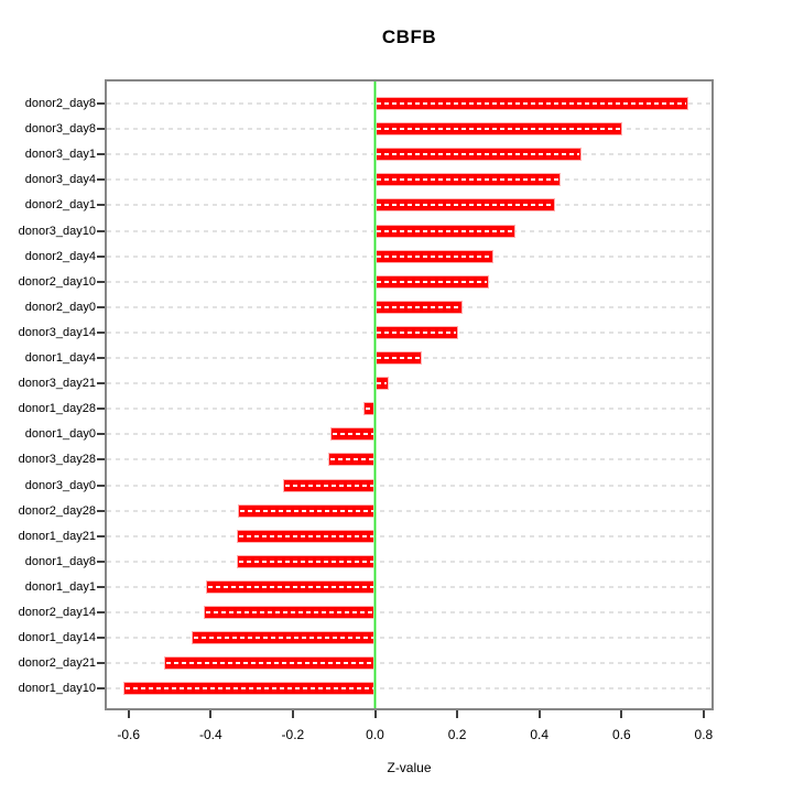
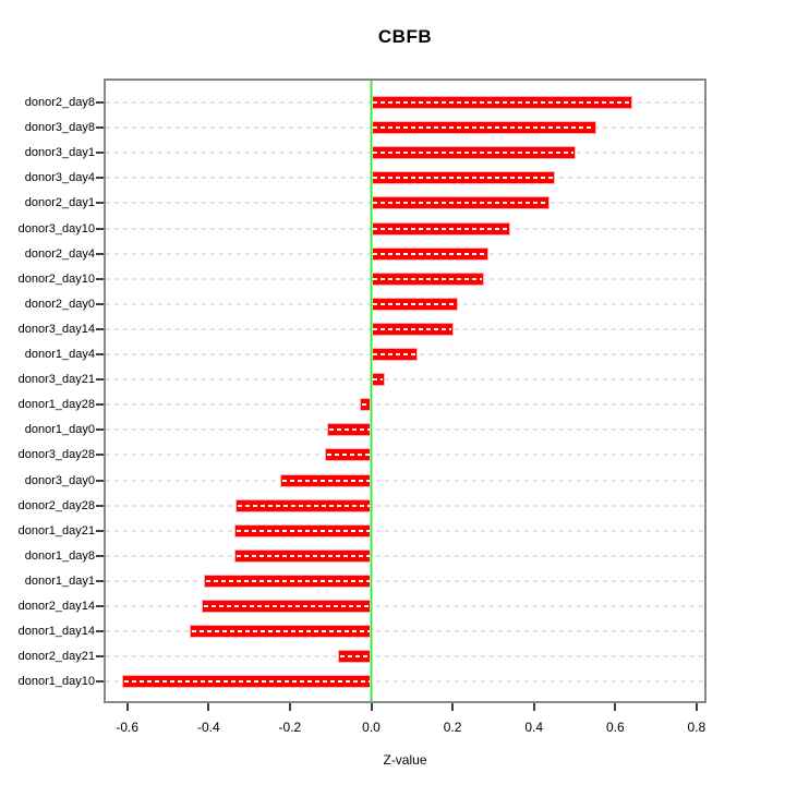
donor2_day8: 0.76 -> 0.64
donor3_day8: 0.60 -> 0.55
donor2_day21: -0.51 -> -0.08
